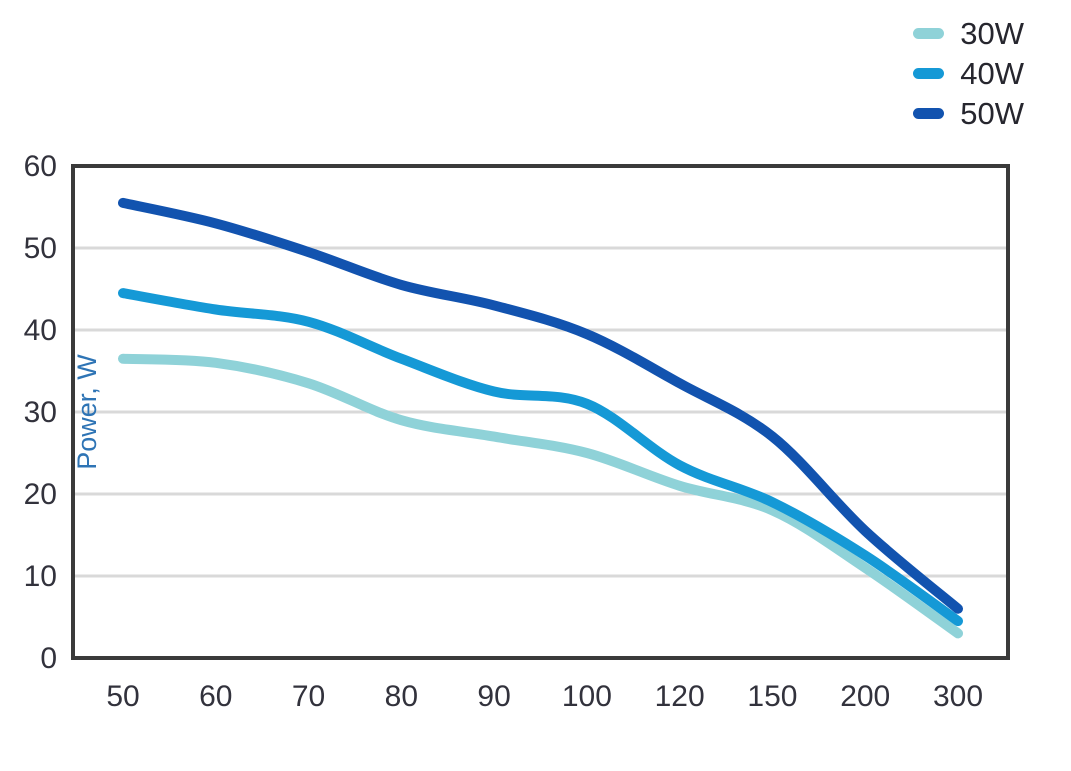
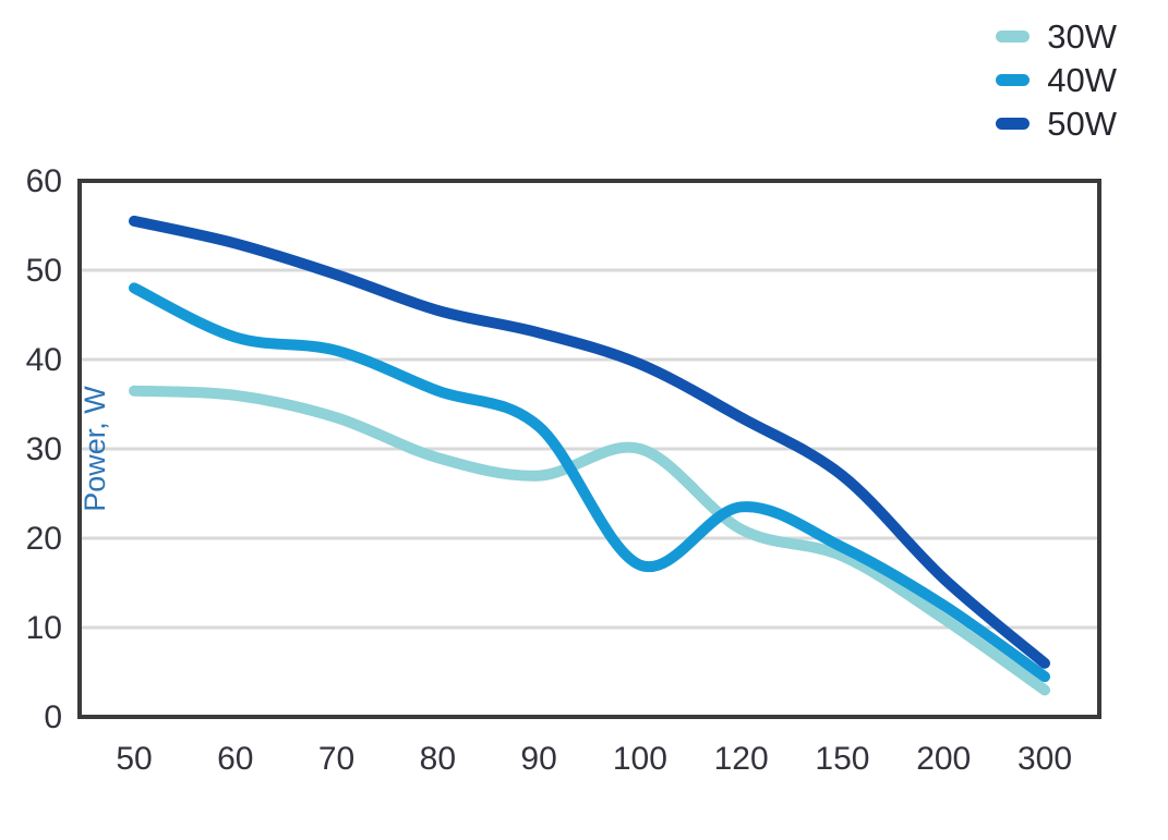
40W/50: 44 -> 48
30W/100: 25 -> 30
40W/100: 31 -> 17
